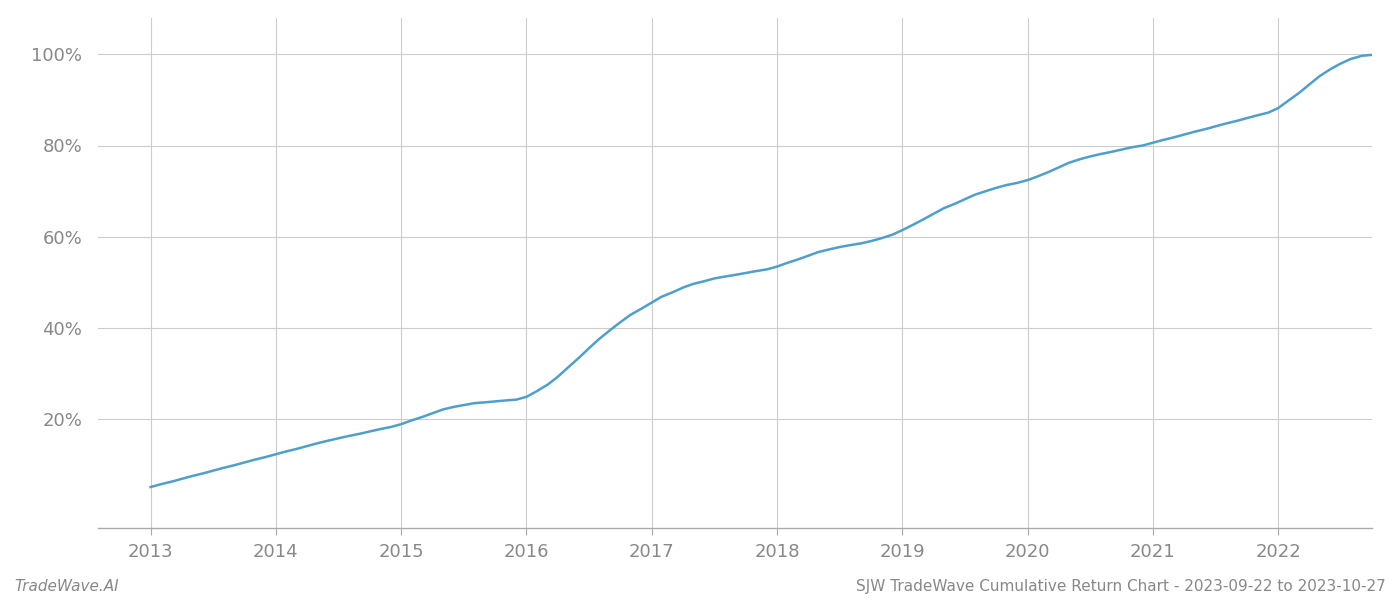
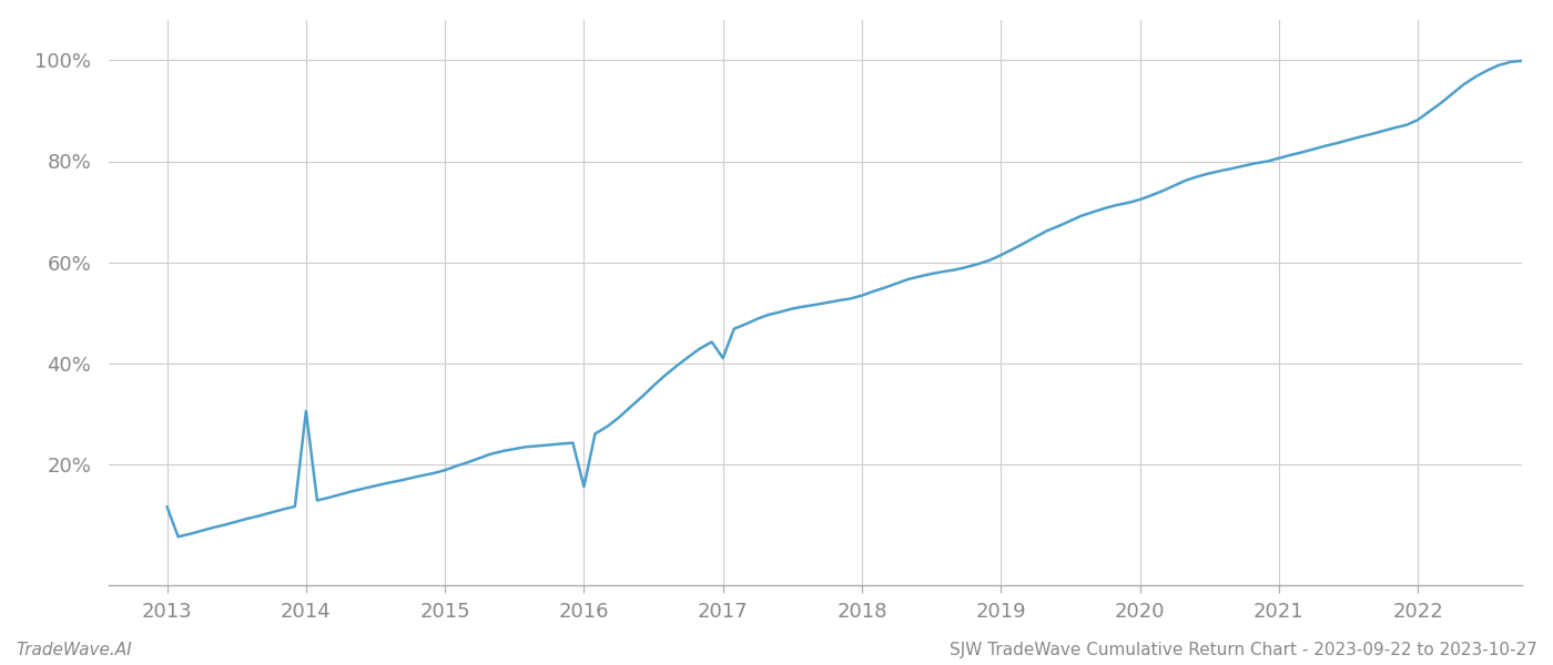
2013: 5.0% -> 11.5%
2014: 12.2% -> 30.5%
2016: 24.8% -> 15.5%
2017: 45.5% -> 41.0%
